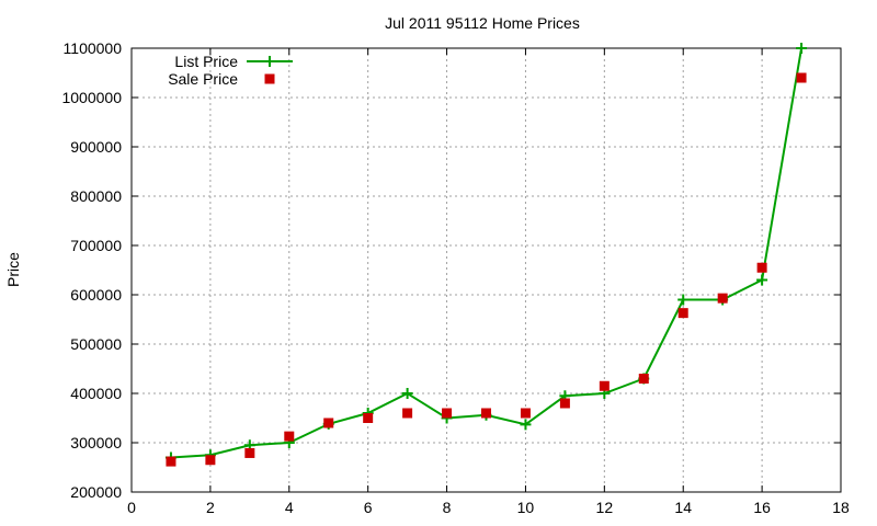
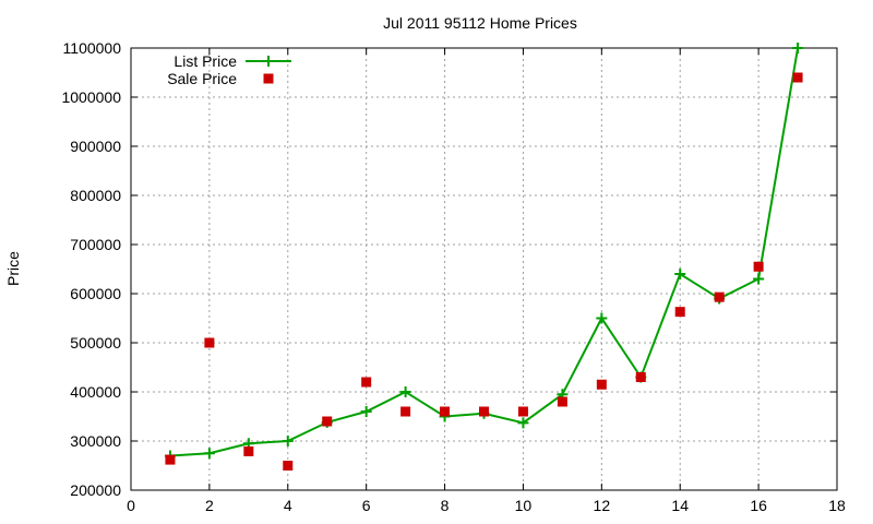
Sale Price/2: 260000 -> 500000
Sale Price/4: 310000 -> 250000
Sale Price/6: 350000 -> 420000
List Price/12: 400000 -> 550000
List Price/14: 590000 -> 640000
